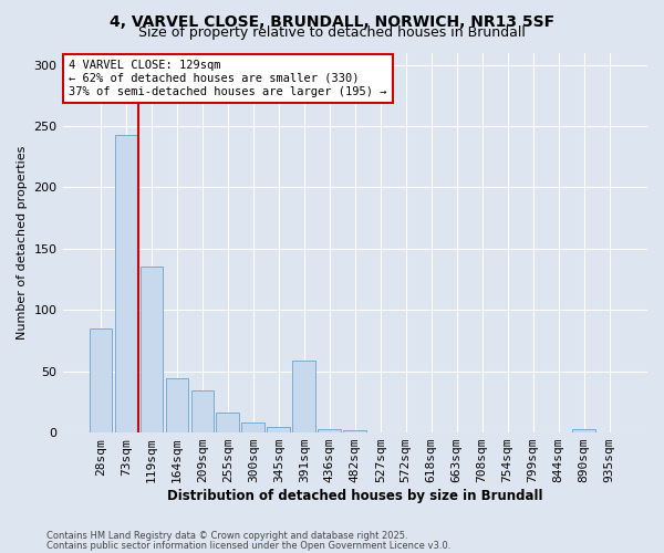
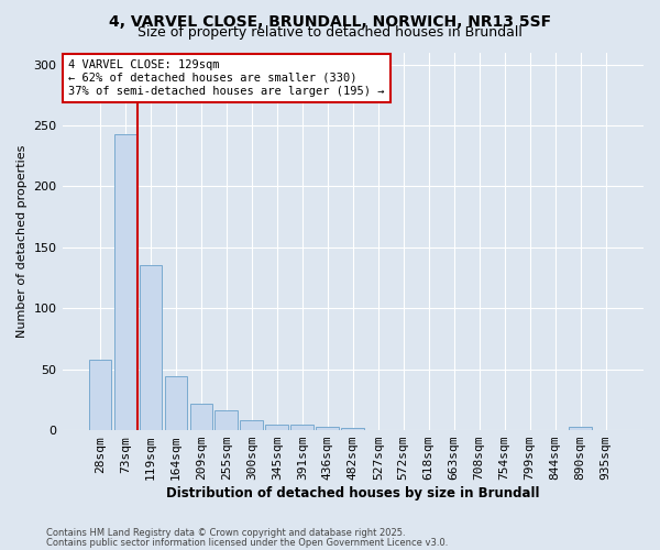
28sqm: 85 -> 58
209sqm: 34 -> 22
391sqm: 59 -> 5
